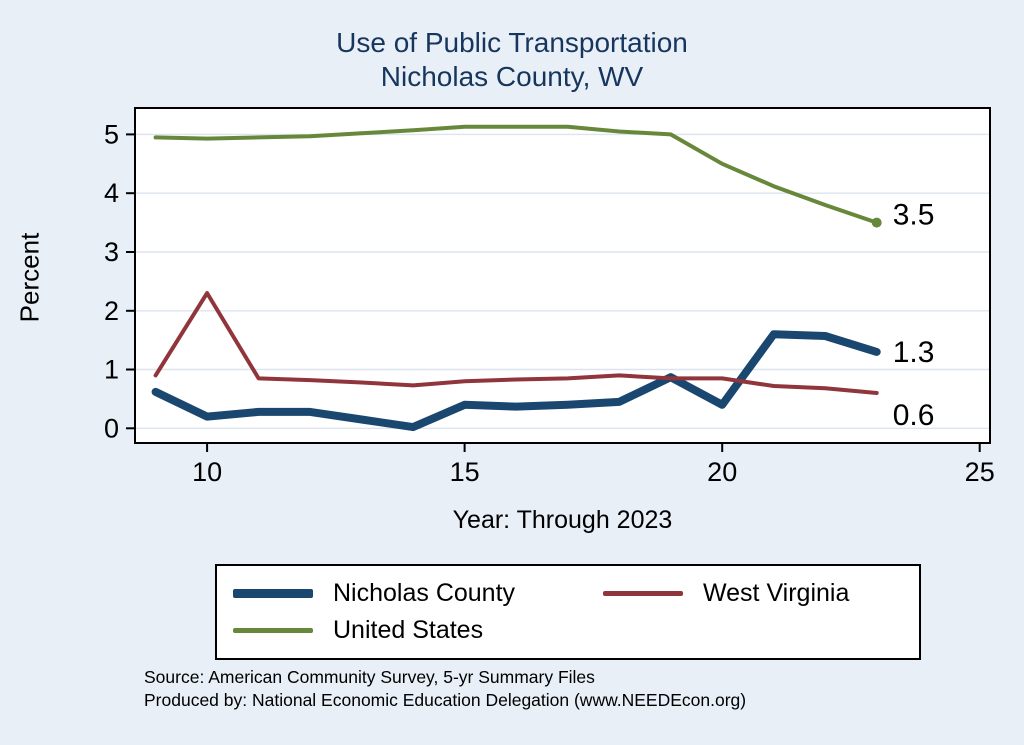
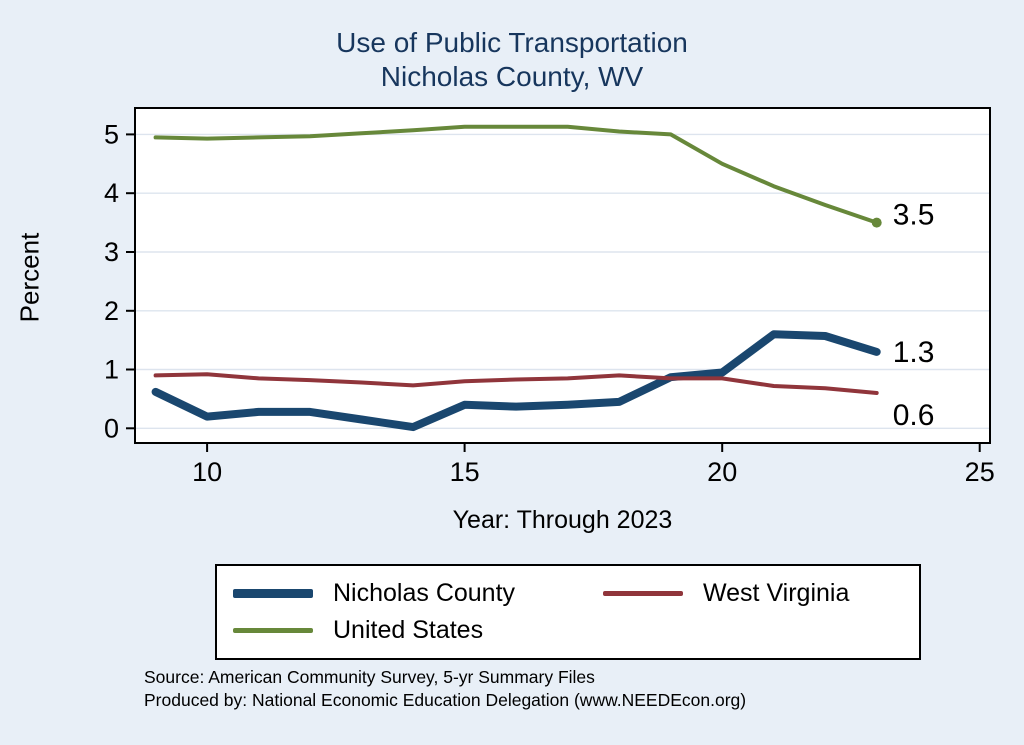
West Virginia/10: 2.3 -> 0.9
Nicholas County/20: 0.4 -> 0.9
